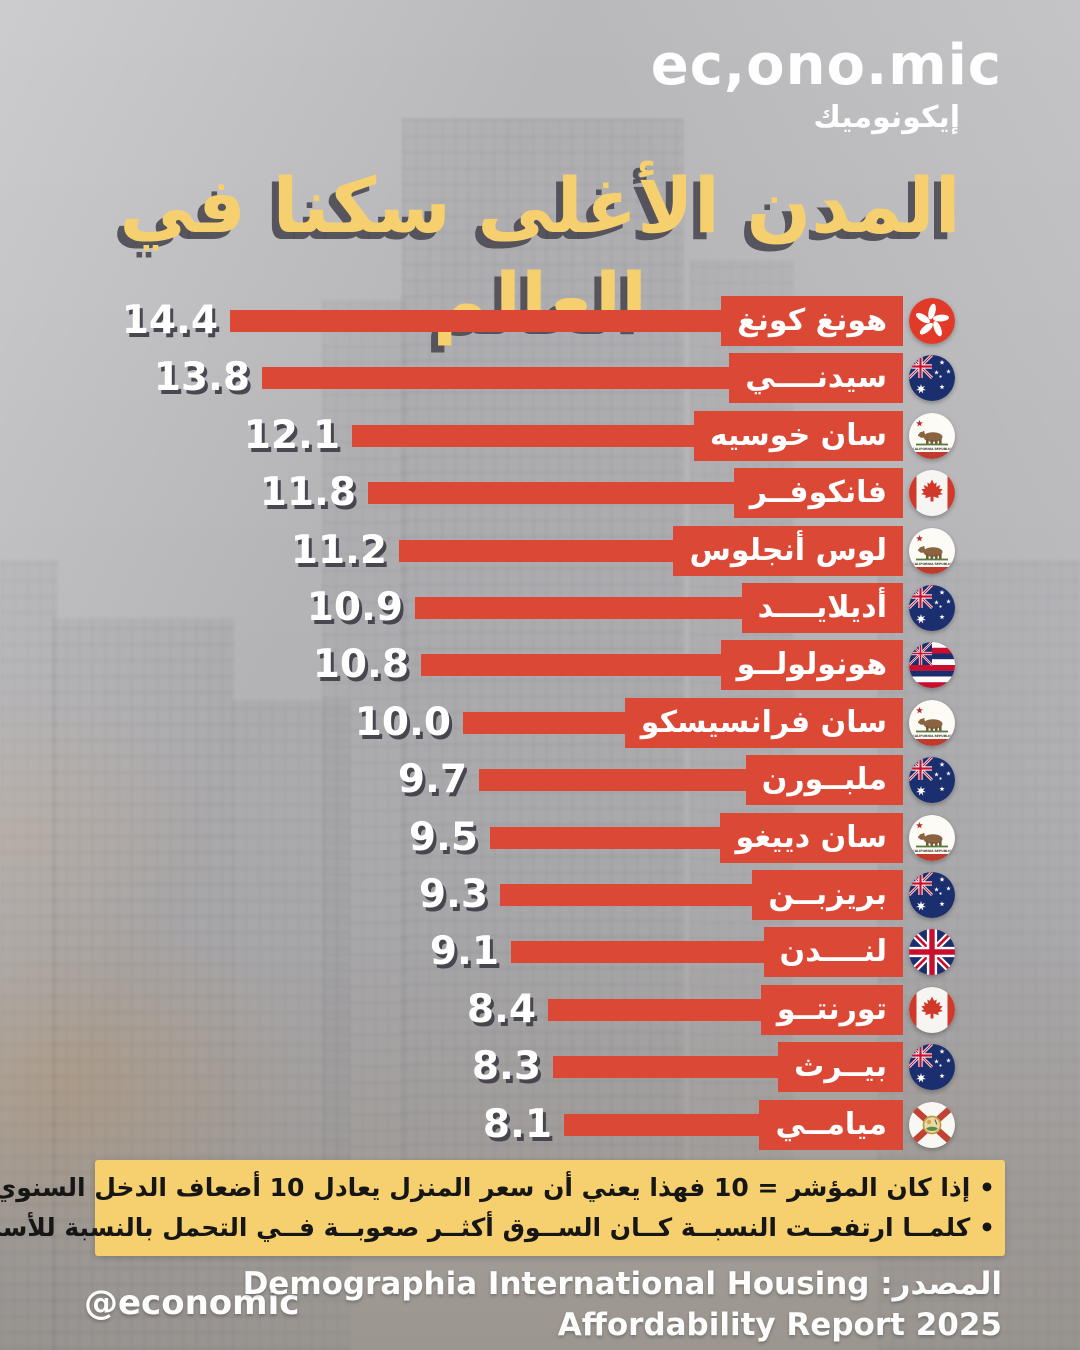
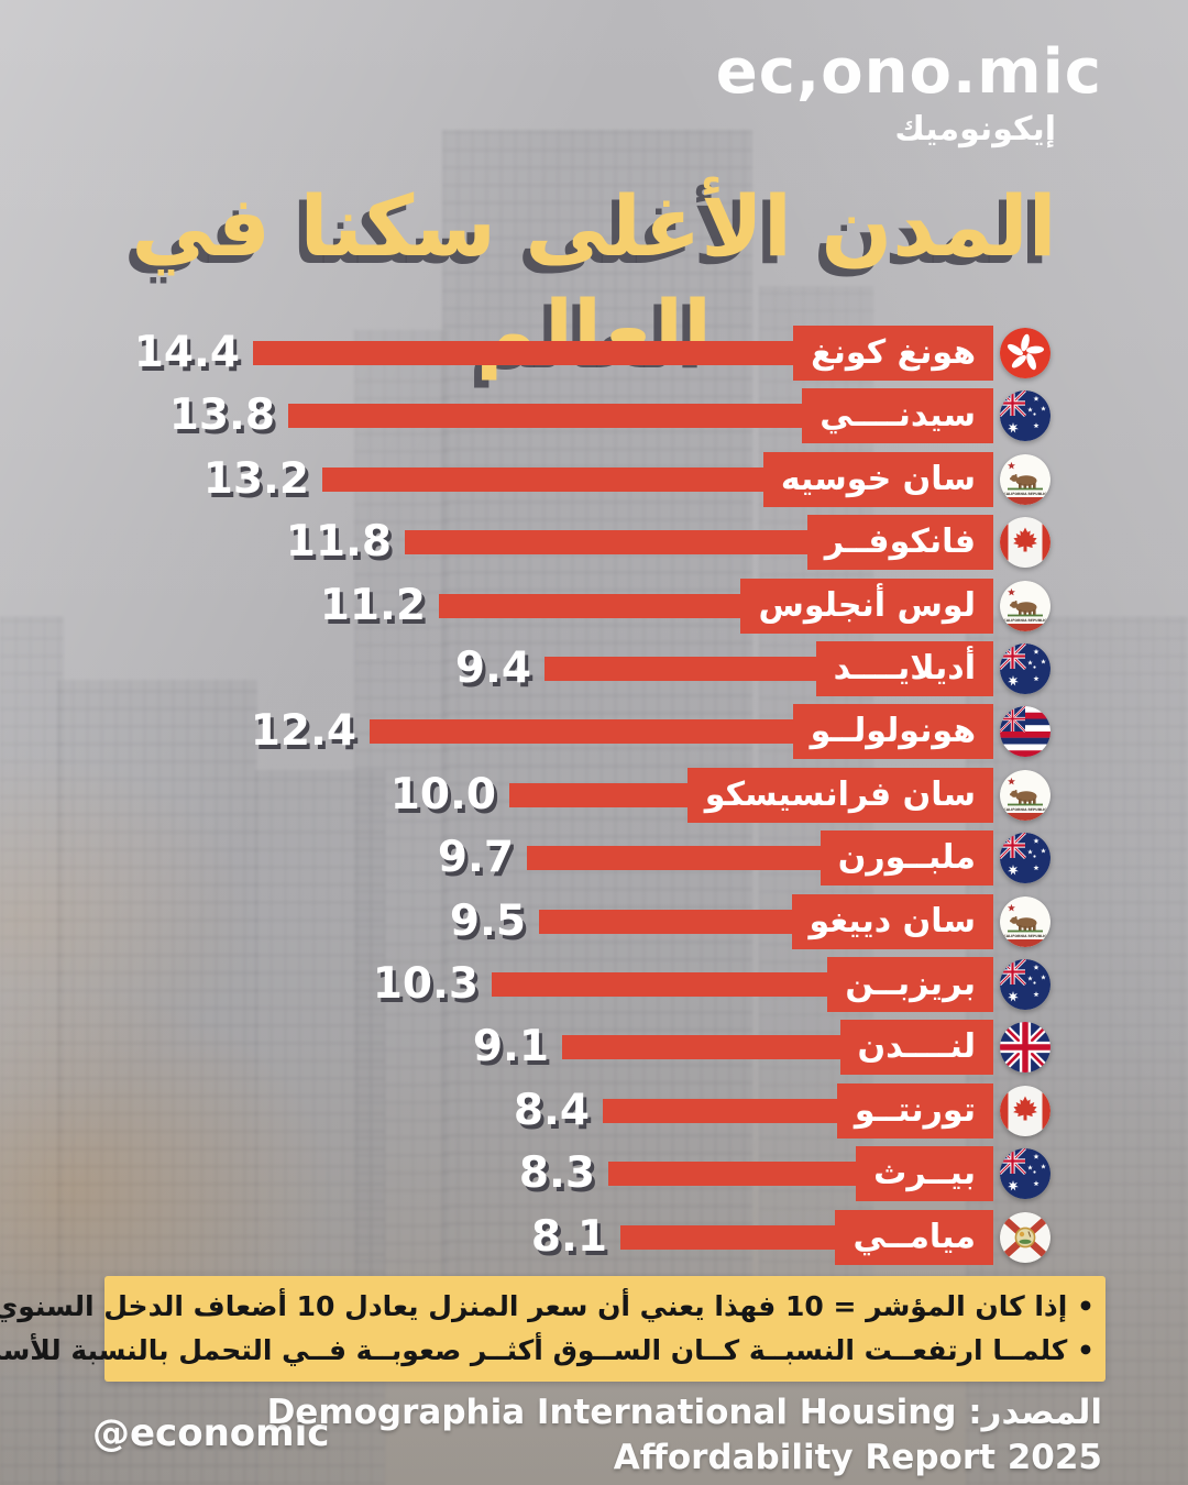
سان خوسيه: 12.1 -> 13.2
أديلايــــد: 10.9 -> 9.4
هونولولــو: 10.8 -> 12.4
بريزبــن: 9.3 -> 10.3
